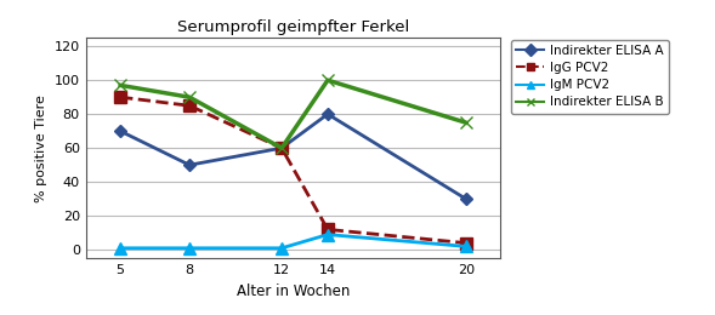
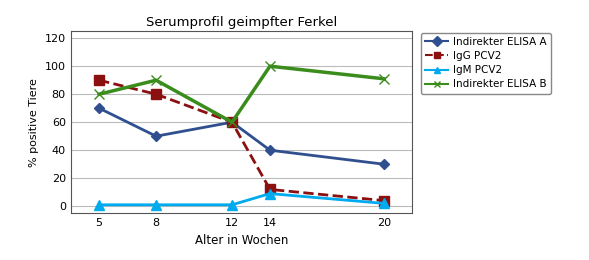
Indirekter ELISA B/5: 97 -> 80
IgG PCV2/8: 85 -> 80
Indirekter ELISA A/14: 80 -> 40
Indirekter ELISA B/20: 75 -> 91
